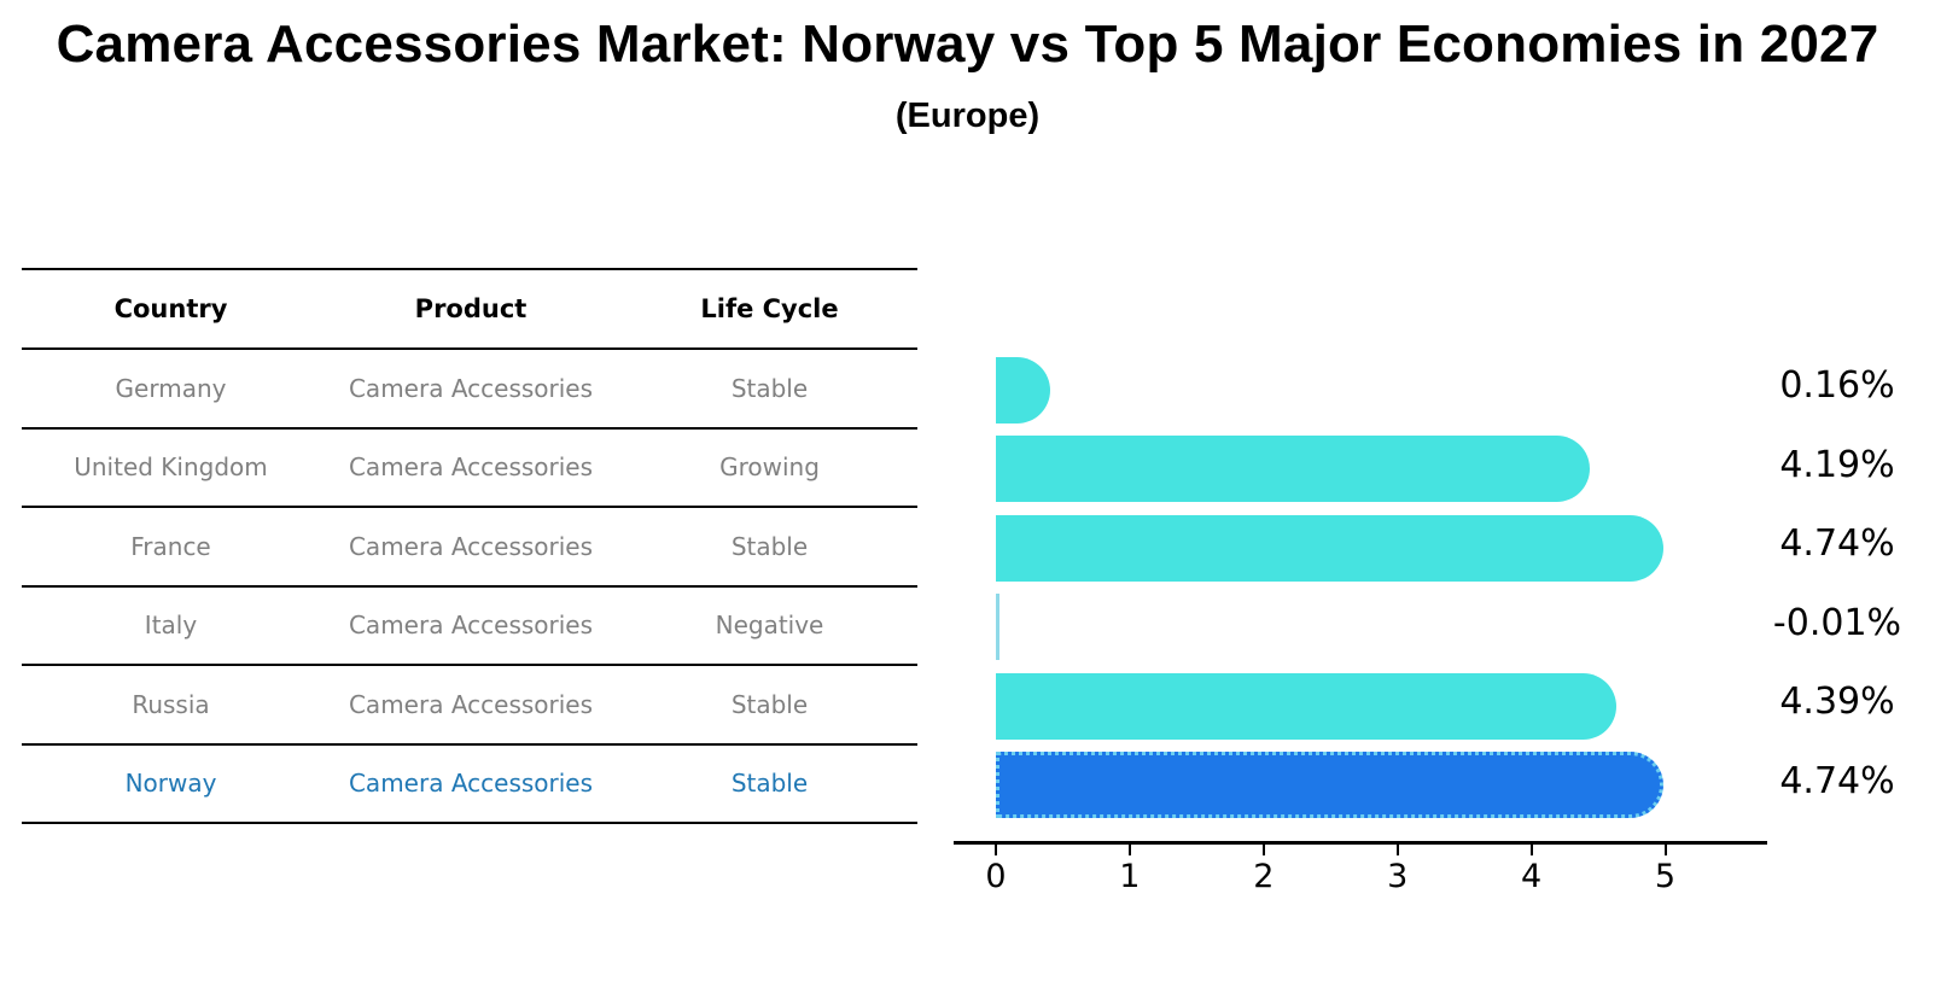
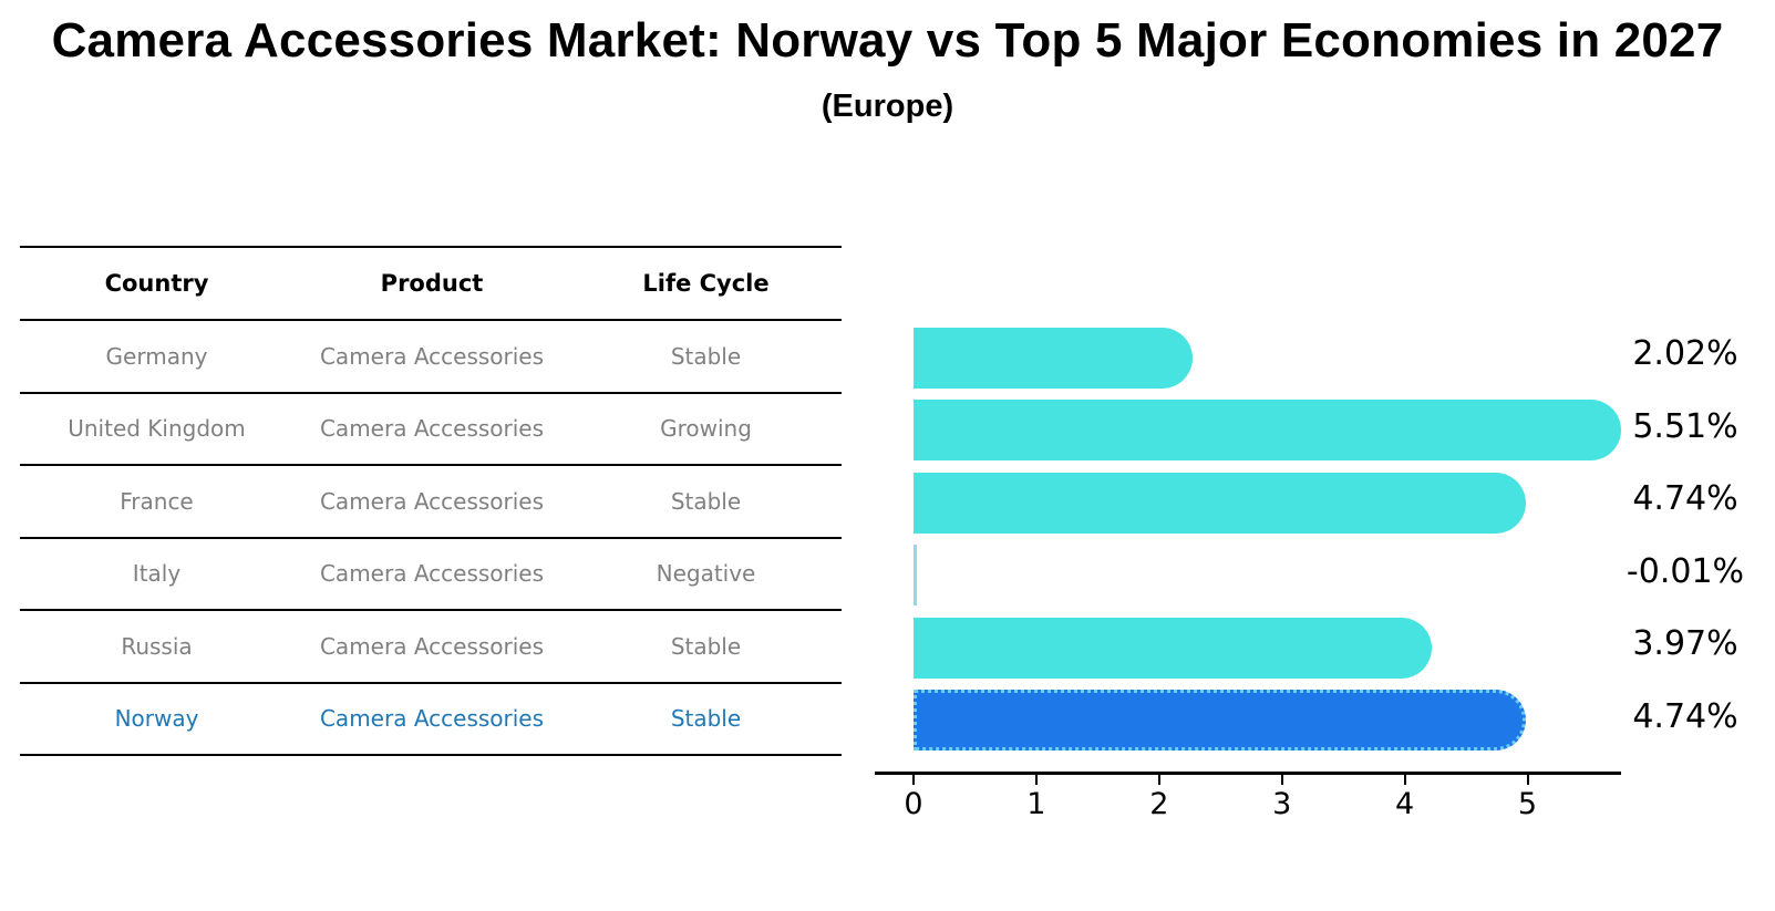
Germany: 0.16% -> 2.02%
United Kingdom: 4.19% -> 5.51%
Russia: 4.39% -> 3.97%
